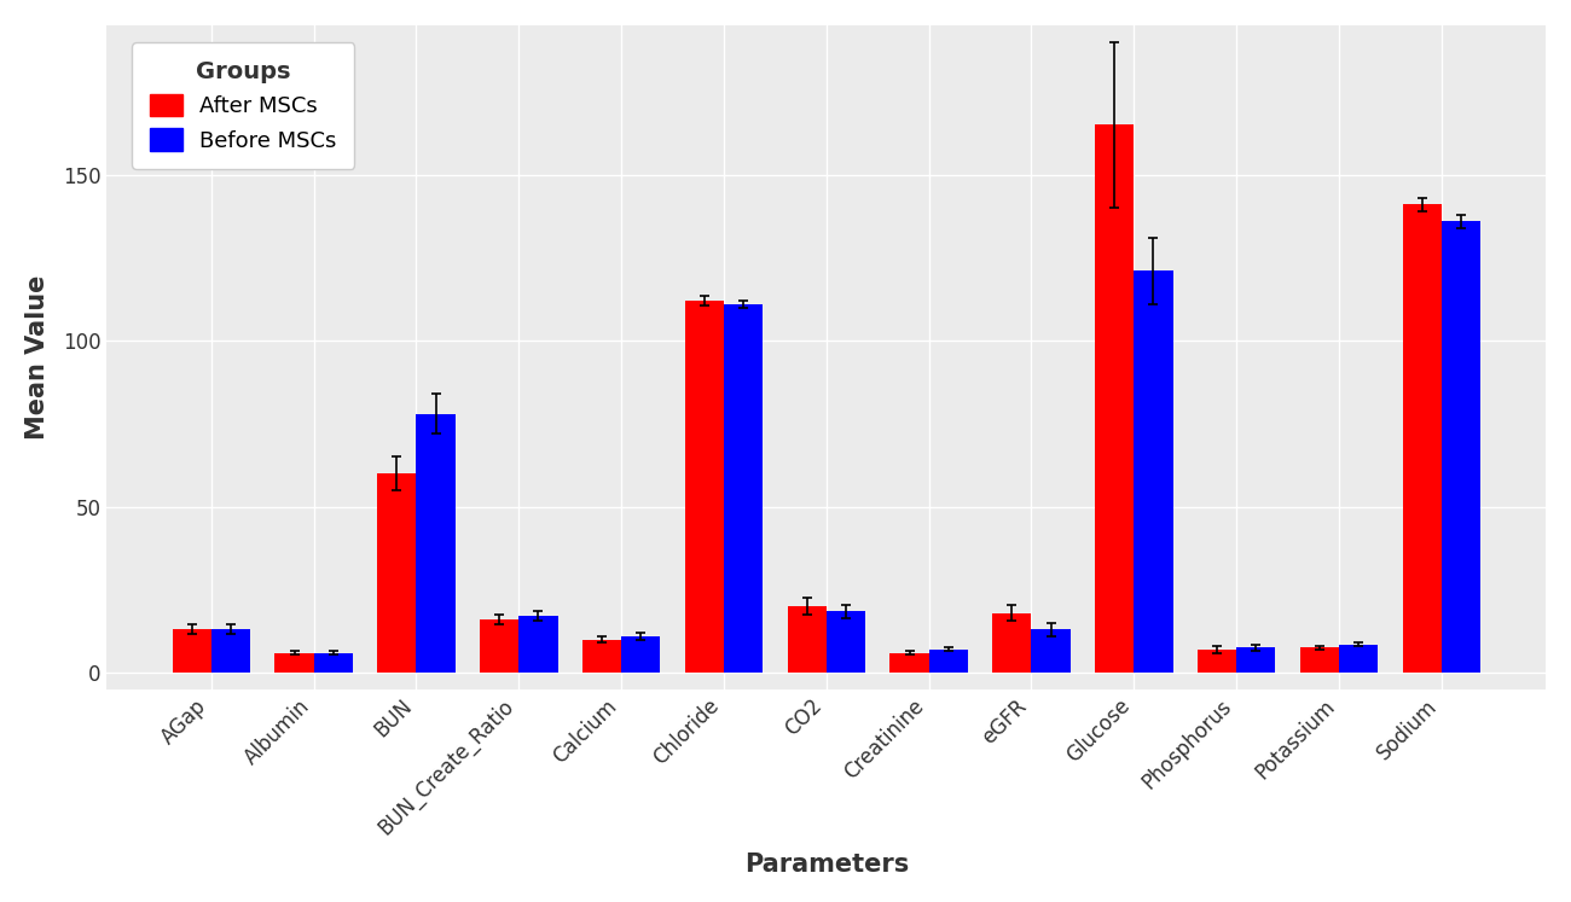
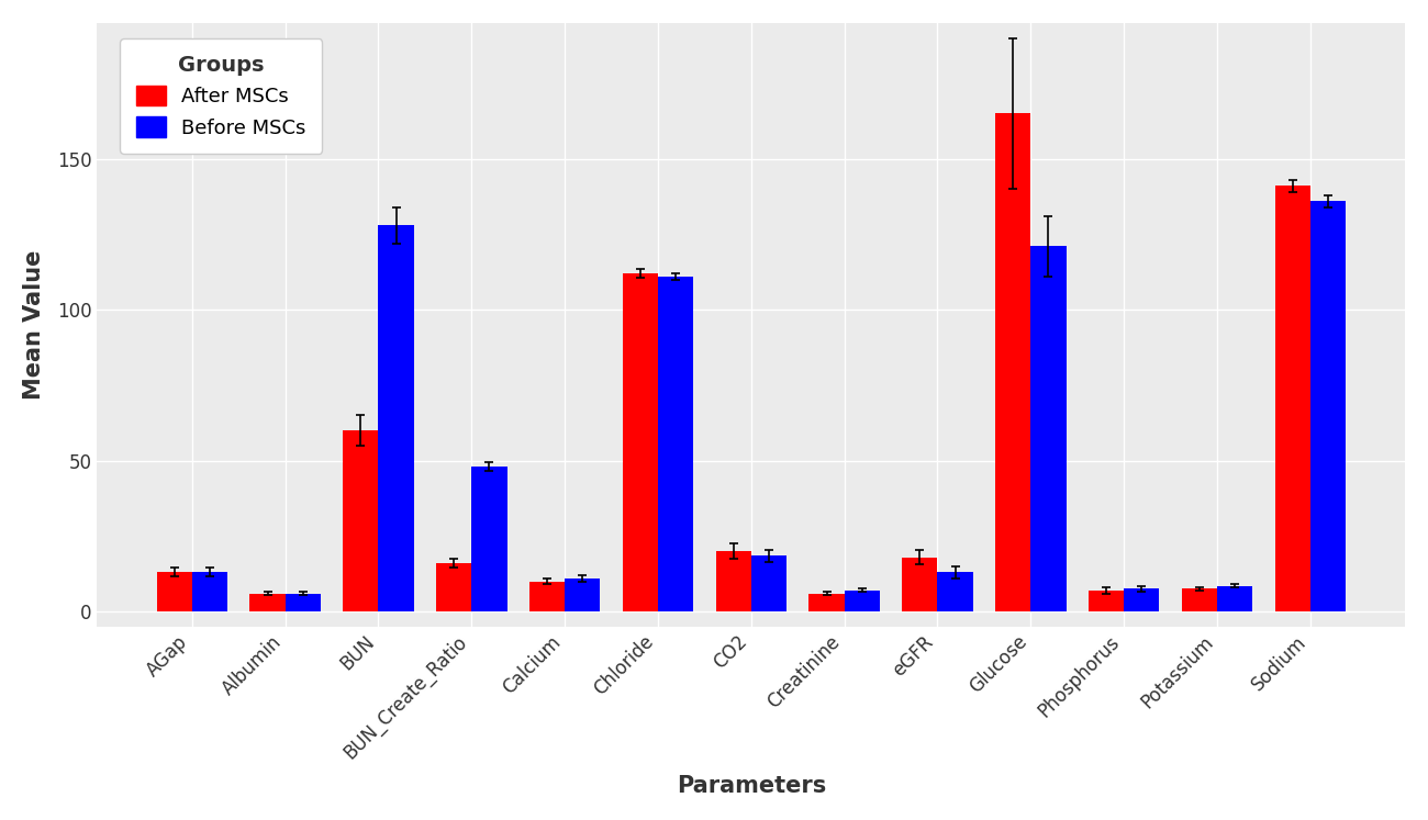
Before MSCs/BUN: 78.0 -> 128.0
Before MSCs/BUN_Create_Ratio: 17.0 -> 48.0
